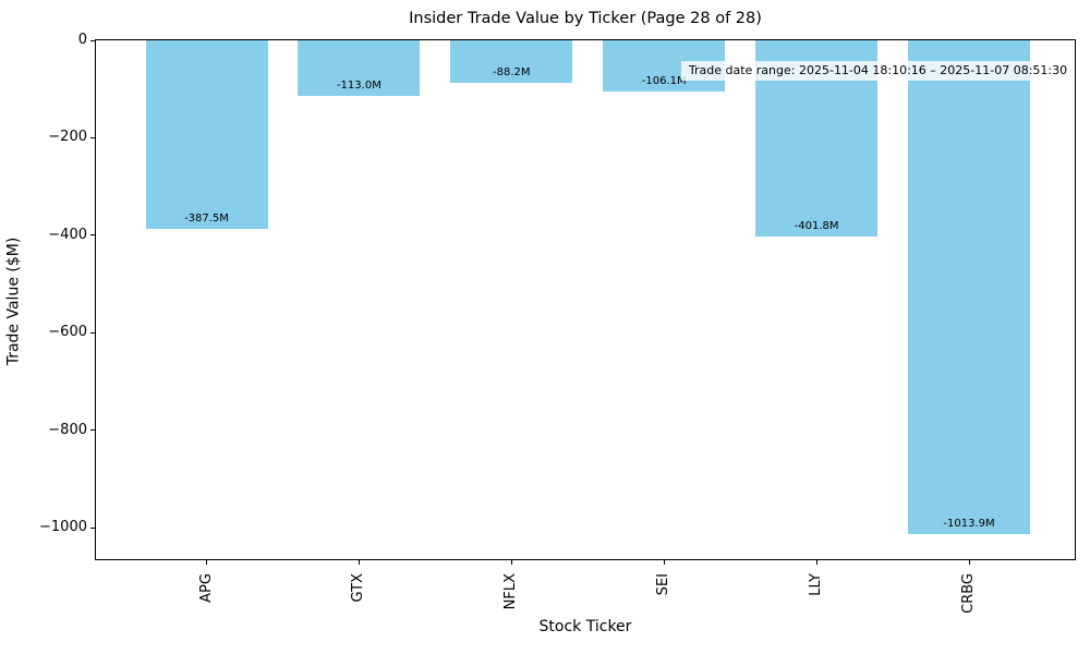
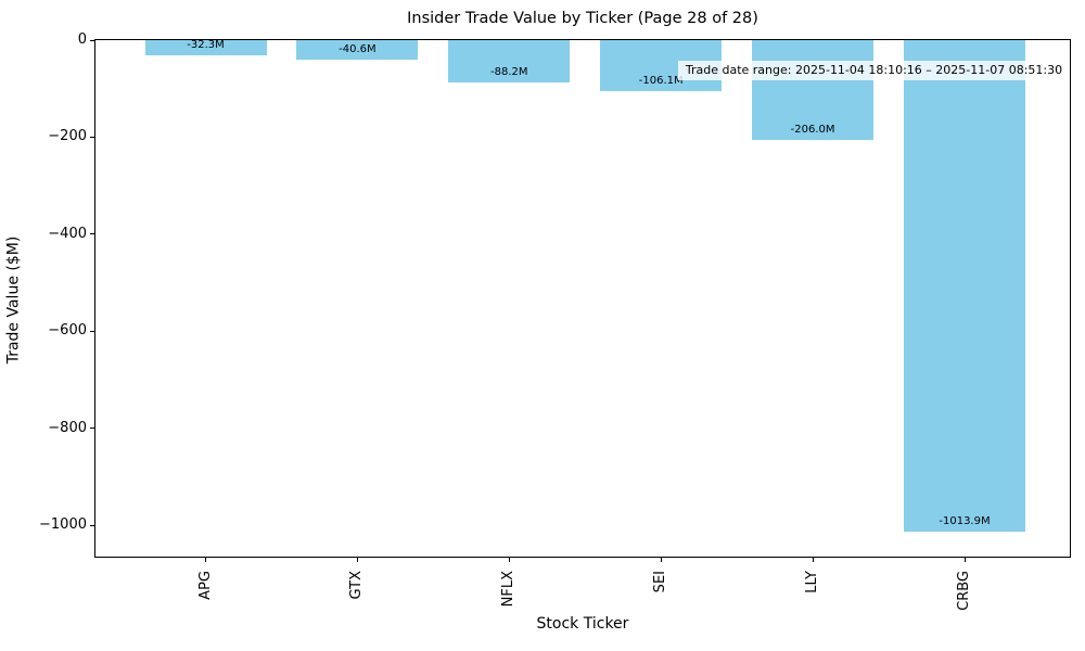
APG: -387.5M -> -32.3M
GTX: -113.0M -> -40.6M
LLY: -401.8M -> -206.0M
